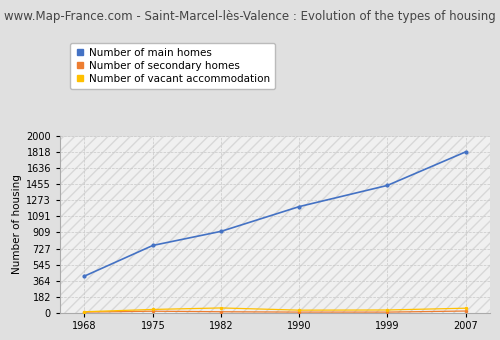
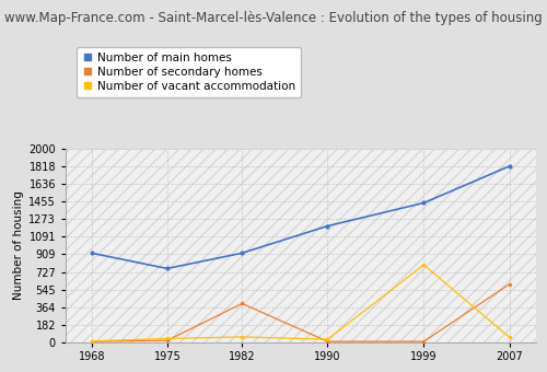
Number of main homes/1968: 420 -> 920
Number of secondary homes/1982: 10 -> 400
Number of vacant accommodation/1999: 30 -> 800
Number of secondary homes/2007: 20 -> 600
